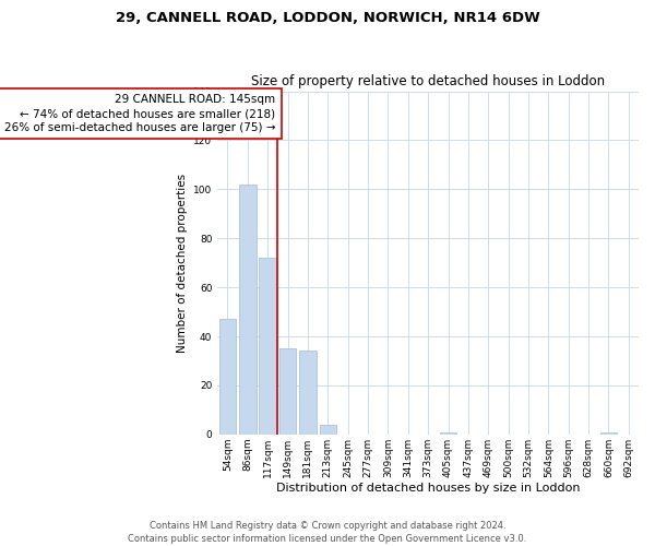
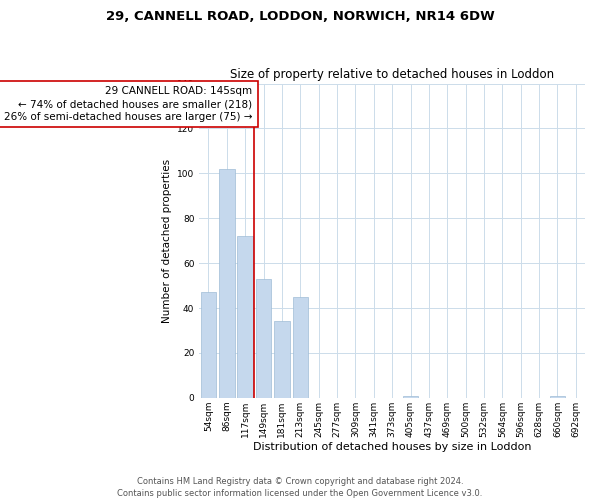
149sqm: 35 -> 53
213sqm: 4 -> 45
